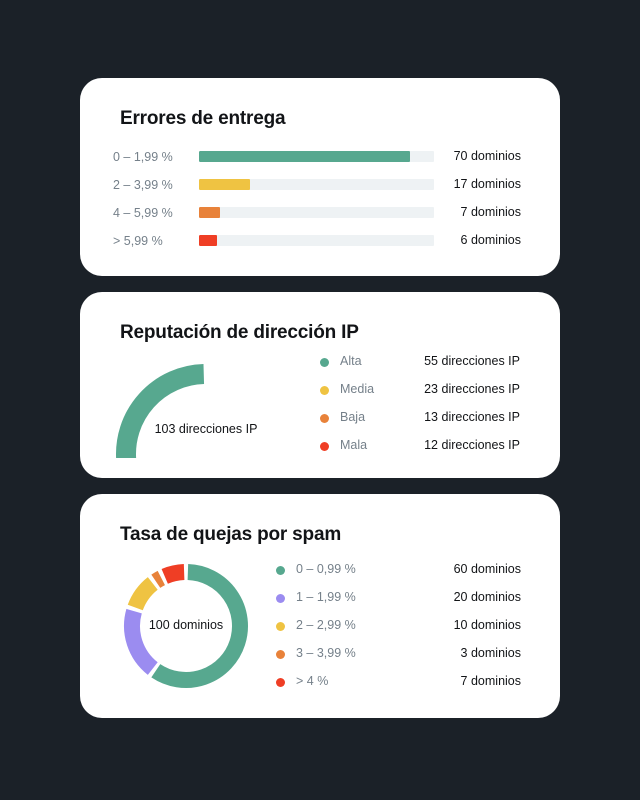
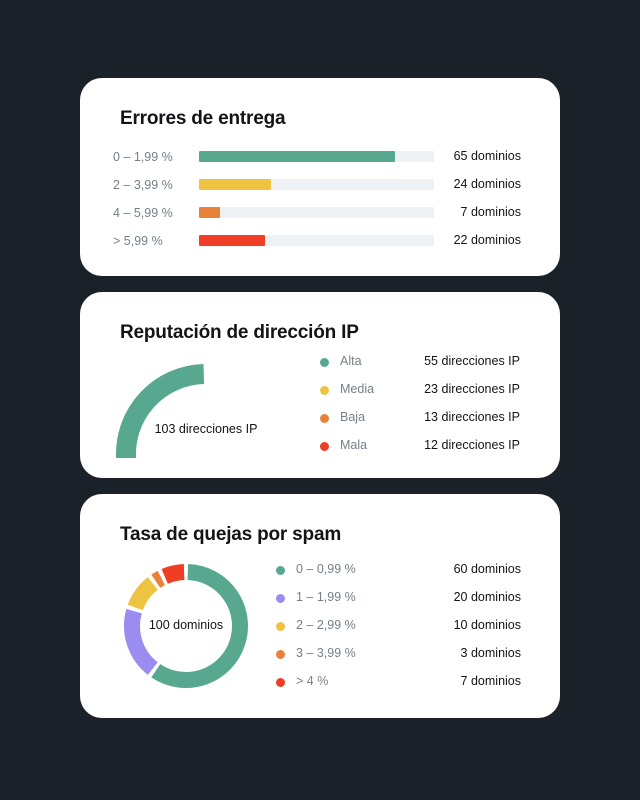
Errores de entrega/0 – 1,99 %: 70 -> 65
Errores de entrega/2 – 3,99 %: 17 -> 24
Errores de entrega/> 5,99 %: 6 -> 22
